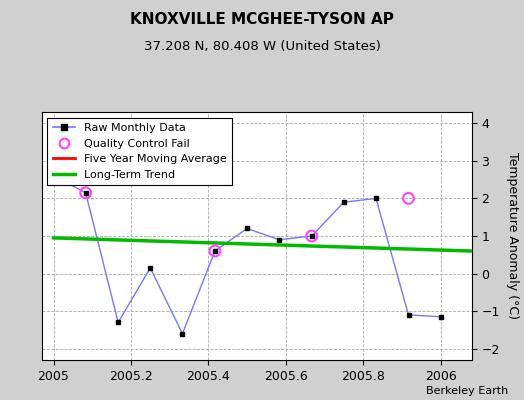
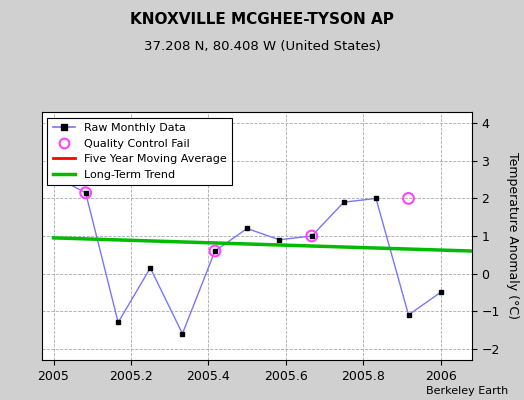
Raw Monthly Data/2006: -1.15 -> -0.50
